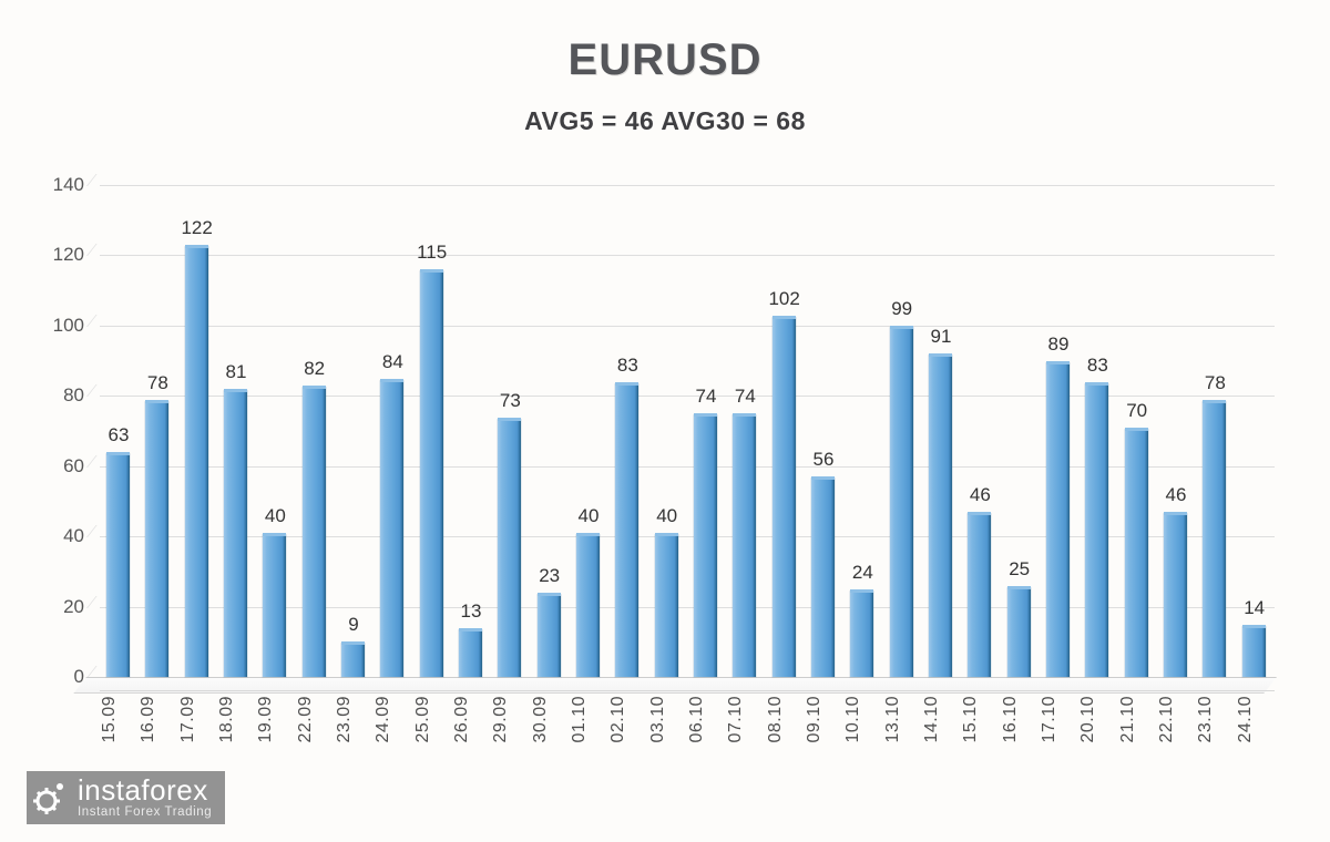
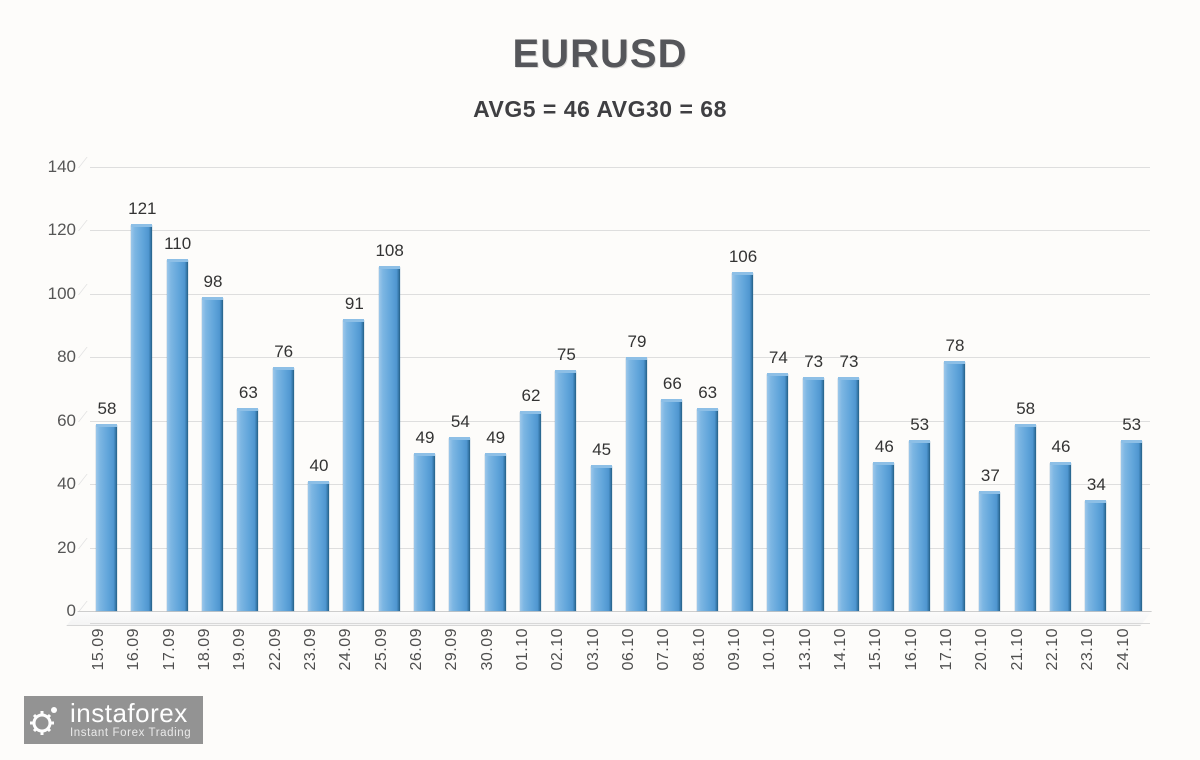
15.09: 63 -> 58
16.09: 78 -> 121
17.09: 122 -> 110
18.09: 81 -> 98
19.09: 40 -> 63
22.09: 82 -> 76
23.09: 9 -> 40
24.09: 84 -> 91
25.09: 115 -> 108
26.09: 13 -> 49
29.09: 73 -> 54
30.09: 23 -> 49
01.10: 40 -> 62
02.10: 83 -> 75
03.10: 40 -> 45
06.10: 74 -> 79
07.10: 74 -> 66
08.10: 102 -> 63
09.10: 56 -> 106
10.10: 24 -> 74
13.10: 99 -> 73
14.10: 91 -> 73
16.10: 25 -> 53
17.10: 89 -> 78
20.10: 83 -> 37
21.10: 70 -> 58
23.10: 78 -> 34
24.10: 14 -> 53
